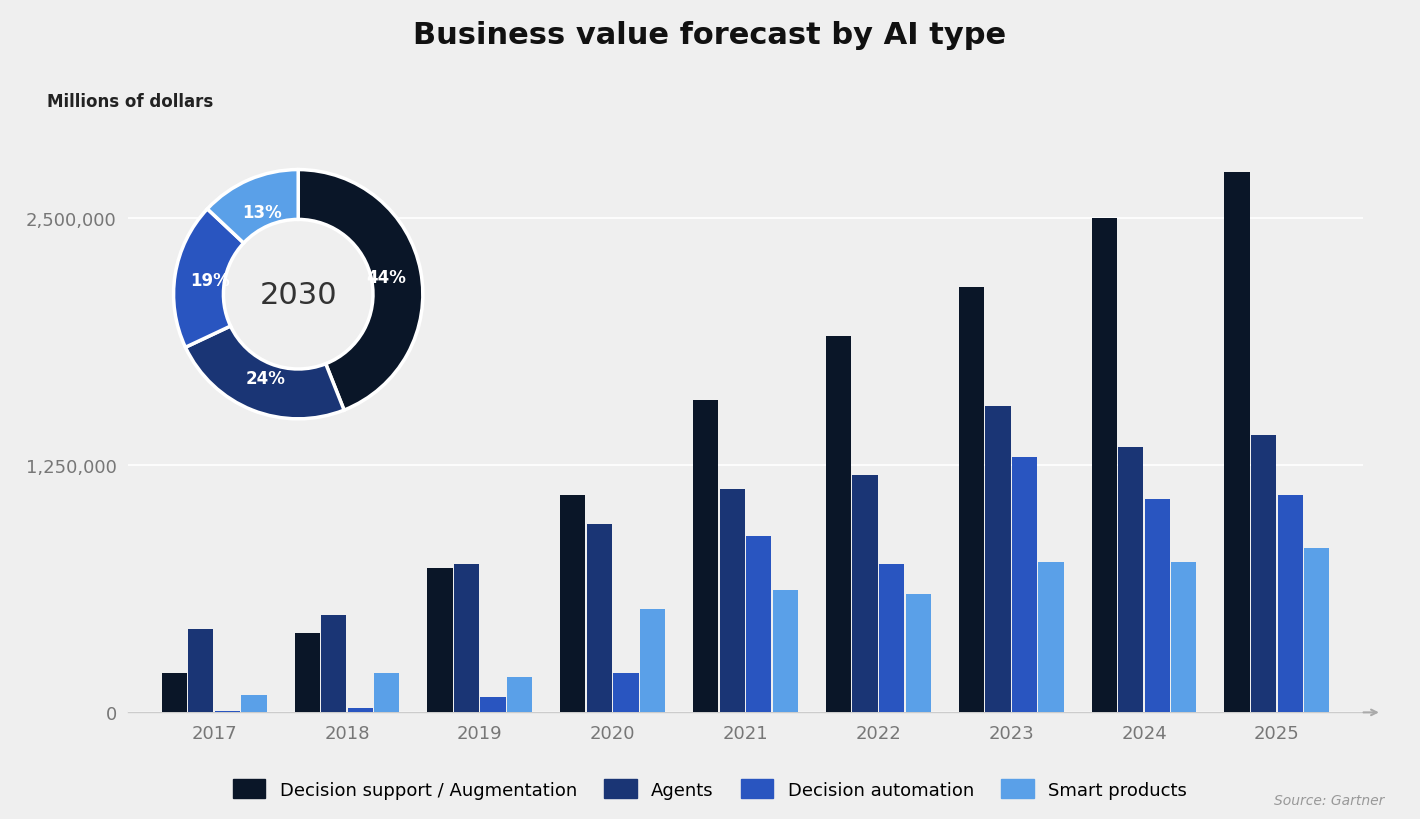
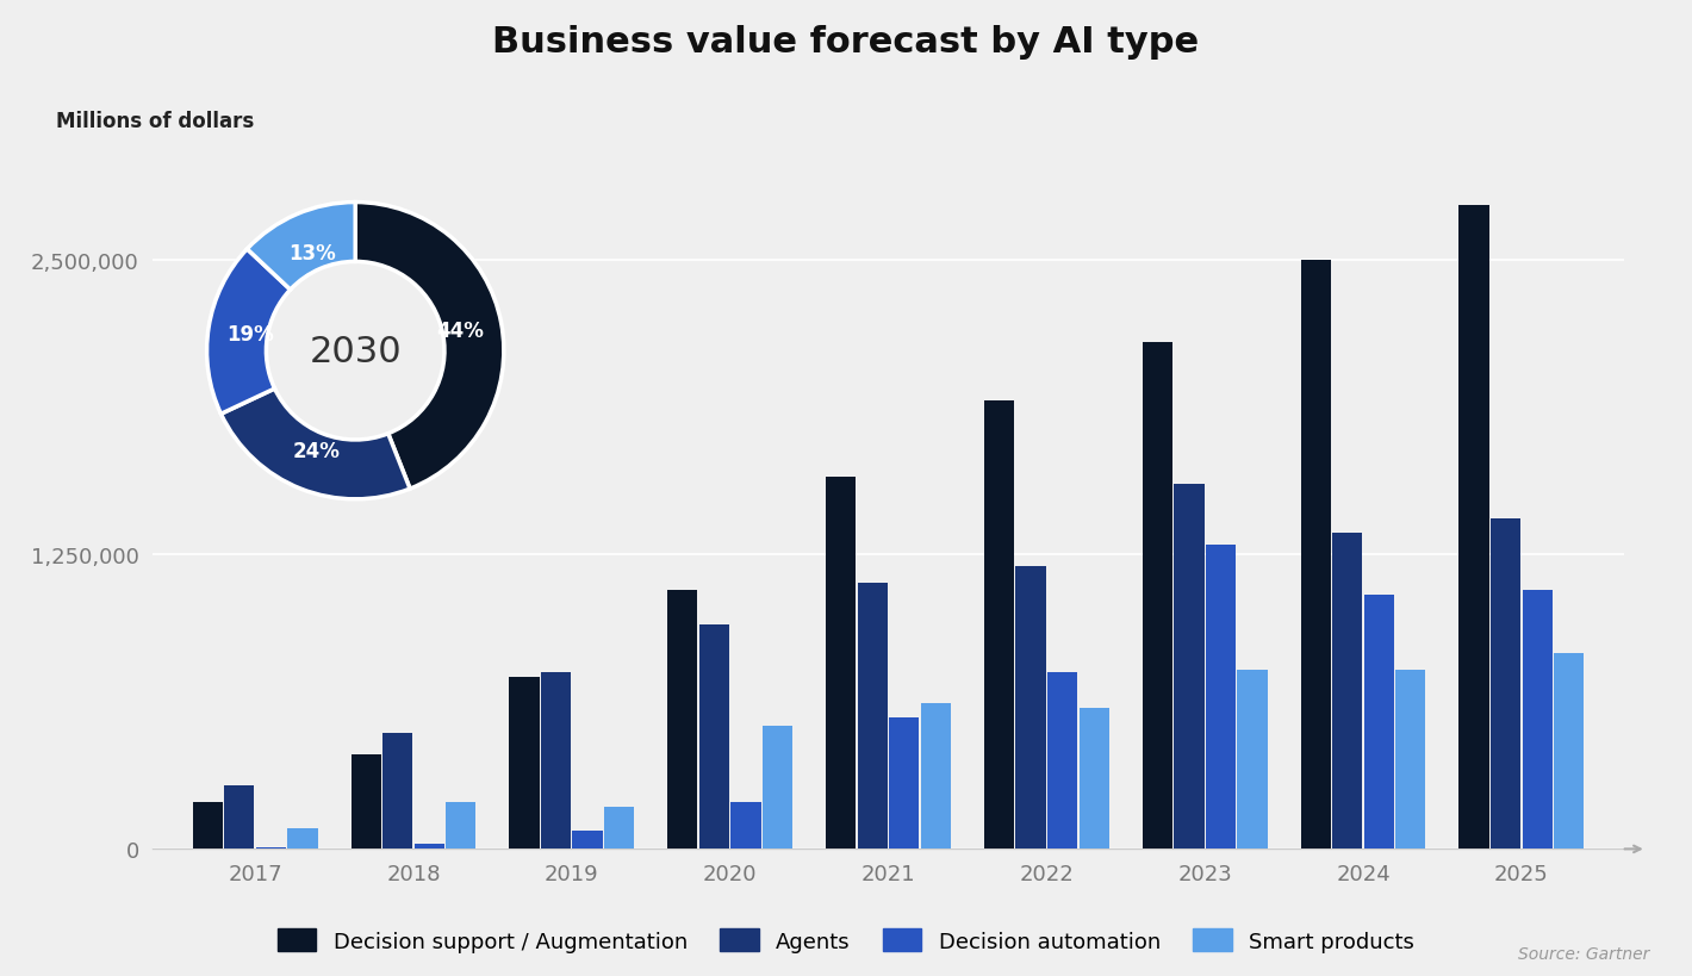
Agents/2017: 420,000 -> 270,000
Decision automation/2021: 890,000 -> 560,000
